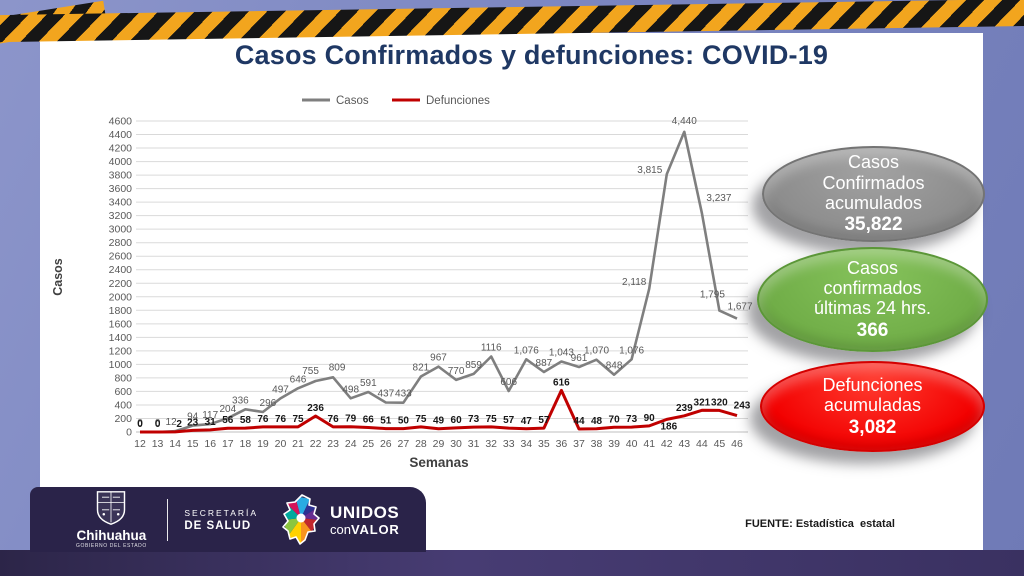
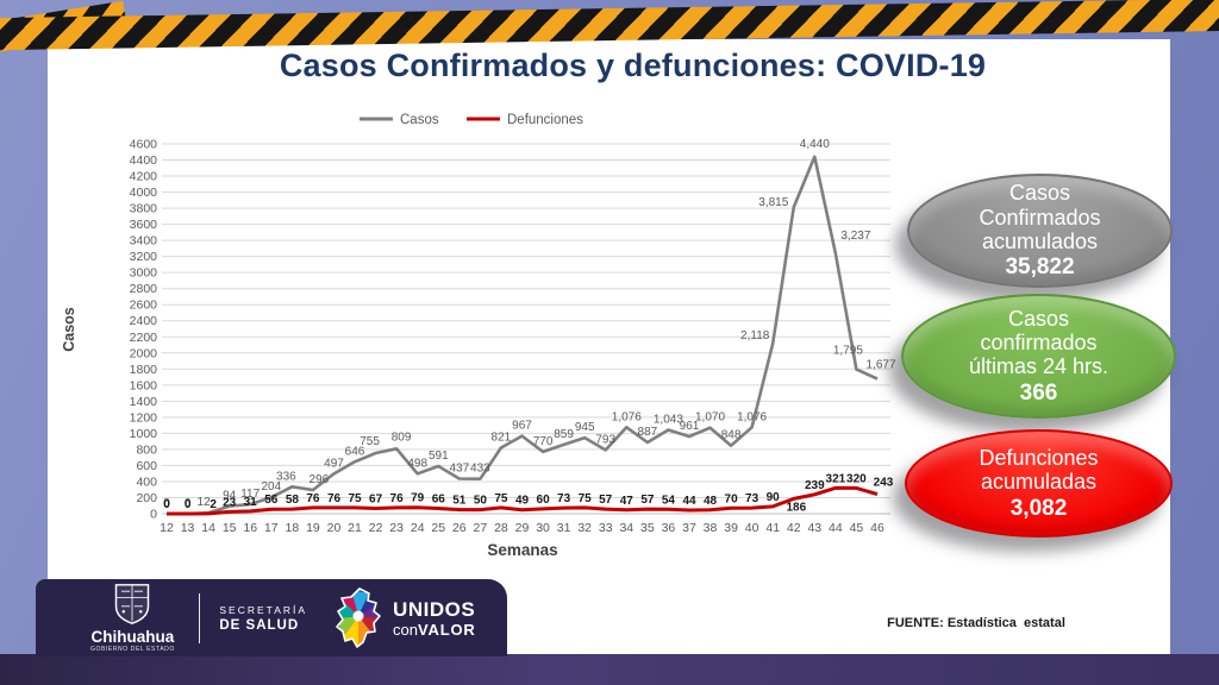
Defunciones/22: 236 -> 67
Casos/32: 1116 -> 945
Casos/33: 606 -> 793
Defunciones/36: 616 -> 54
